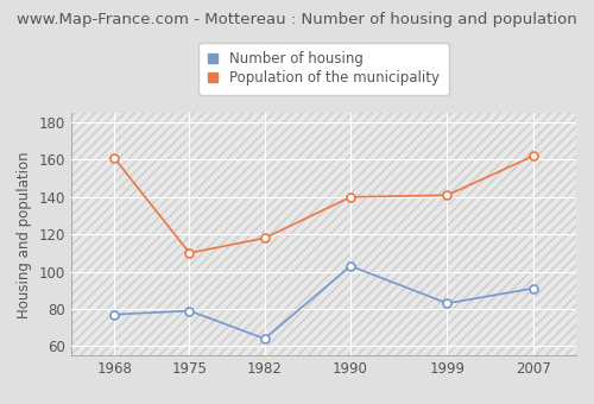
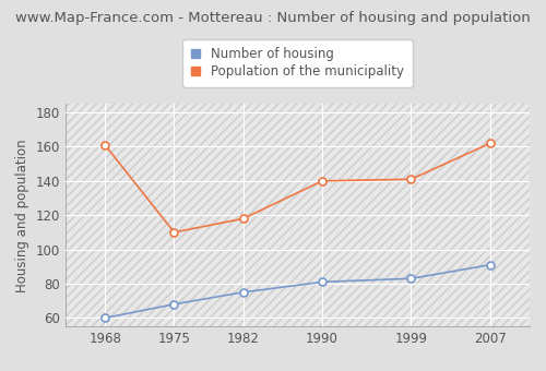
Number of housing/1968: 77 -> 60
Number of housing/1975: 79 -> 68
Number of housing/1982: 64 -> 75
Number of housing/1990: 103 -> 81
